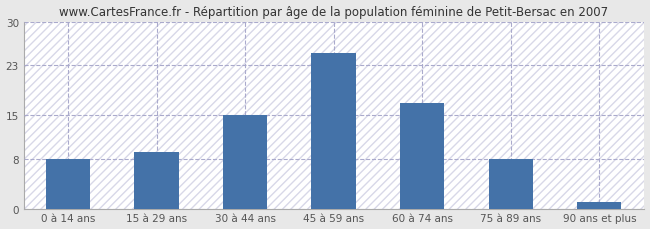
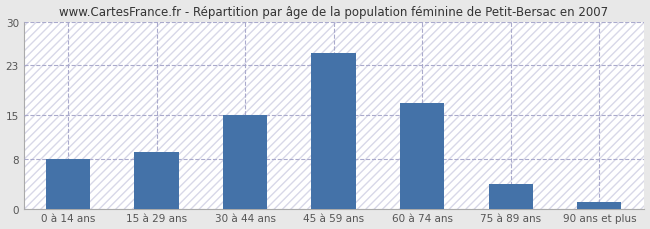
75 à 89 ans: 8 -> 4
